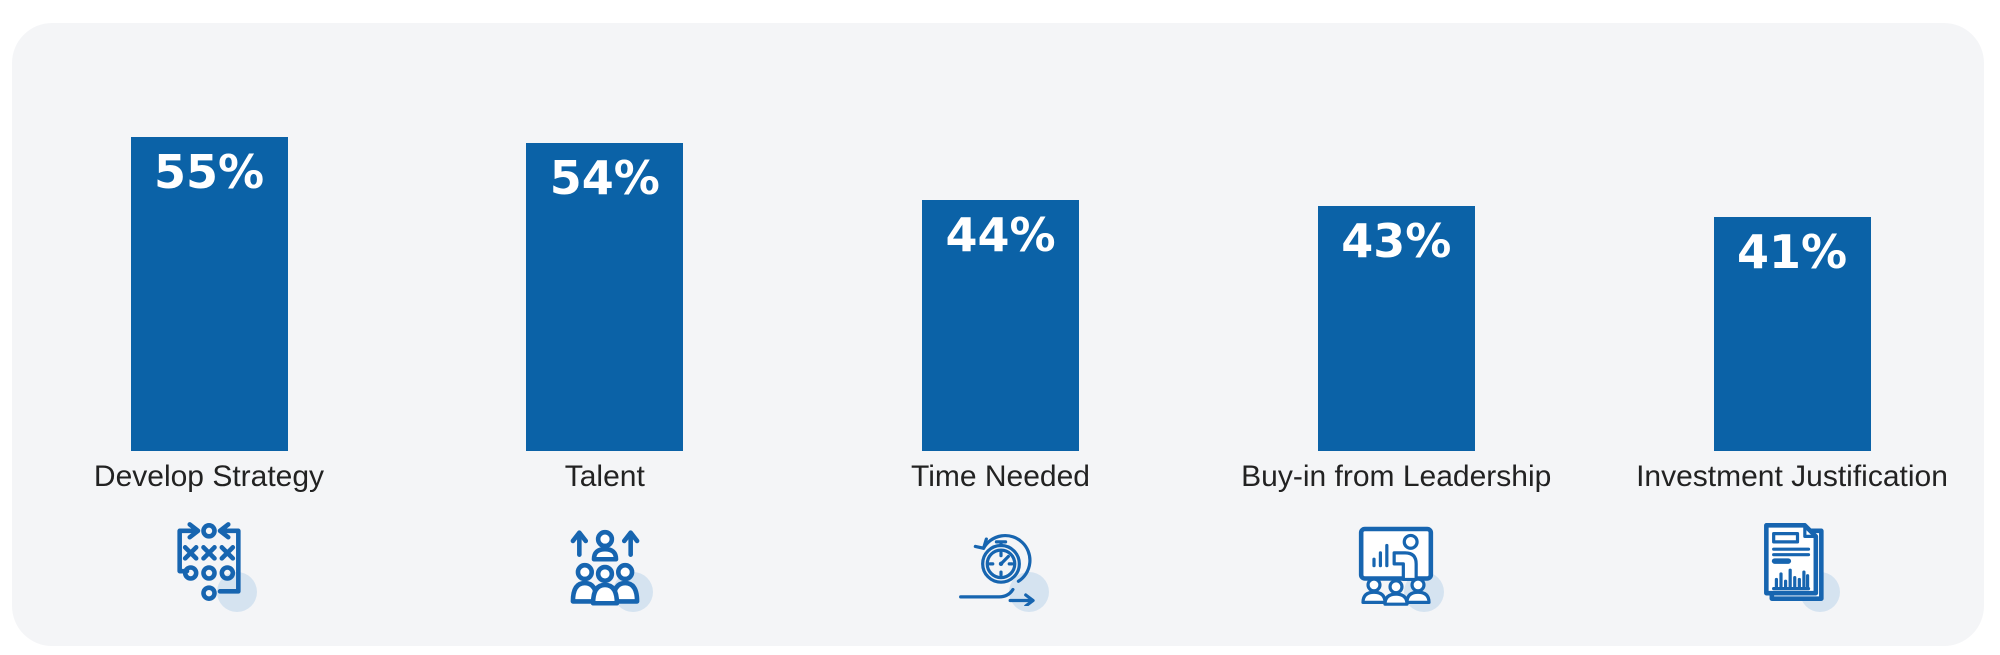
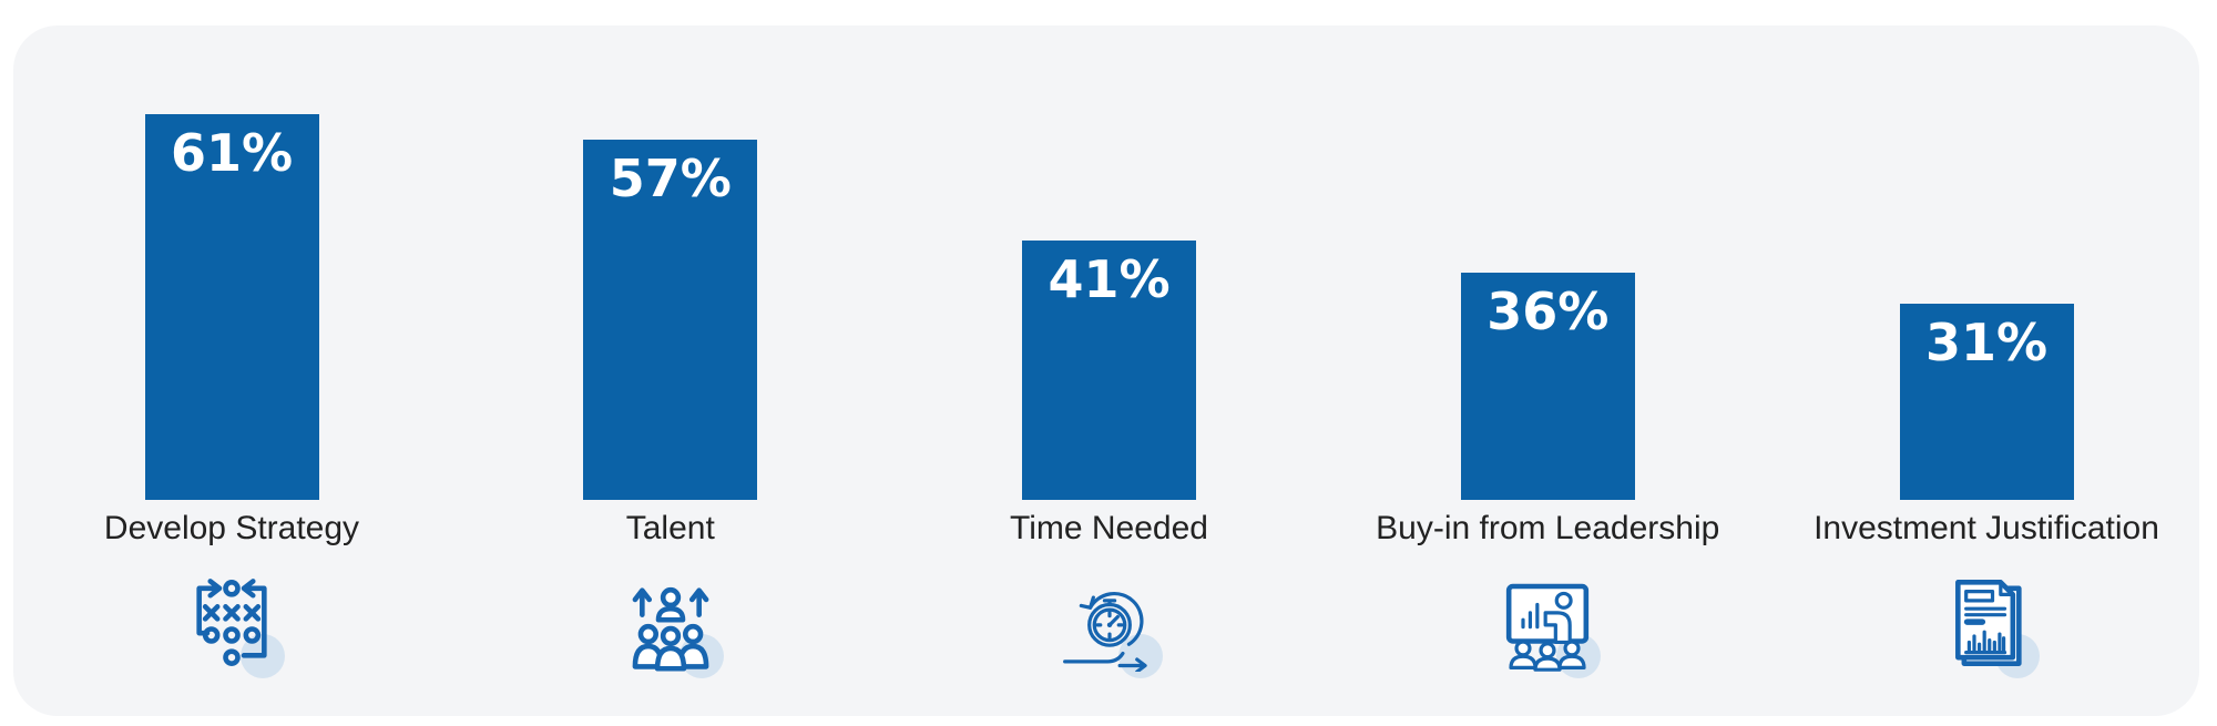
Develop Strategy: 55% -> 61%
Talent: 54% -> 57%
Time Needed: 44% -> 41%
Buy-in from Leadership: 43% -> 36%
Investment Justification: 41% -> 31%
